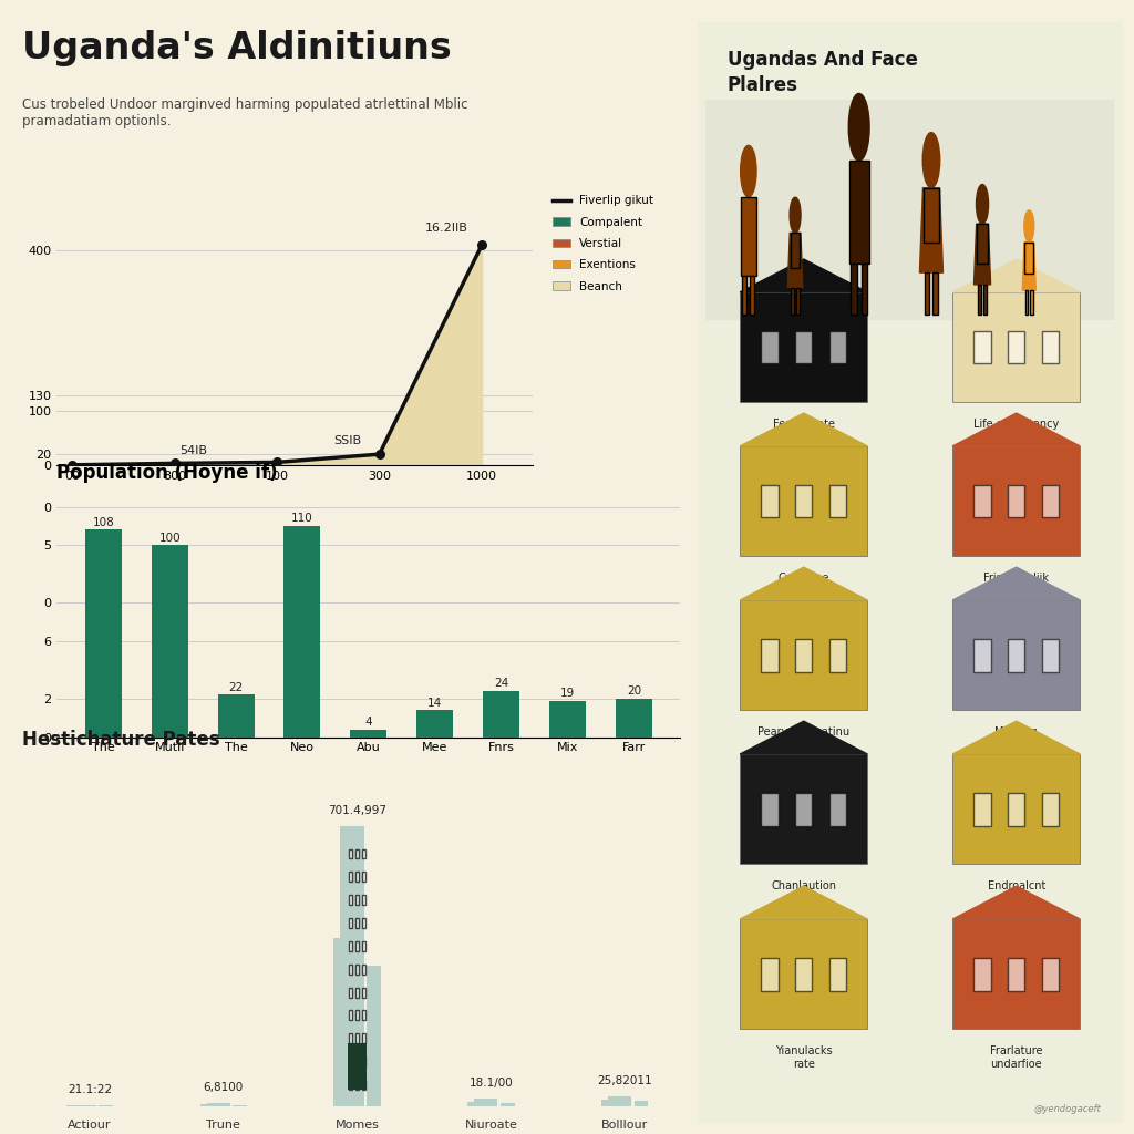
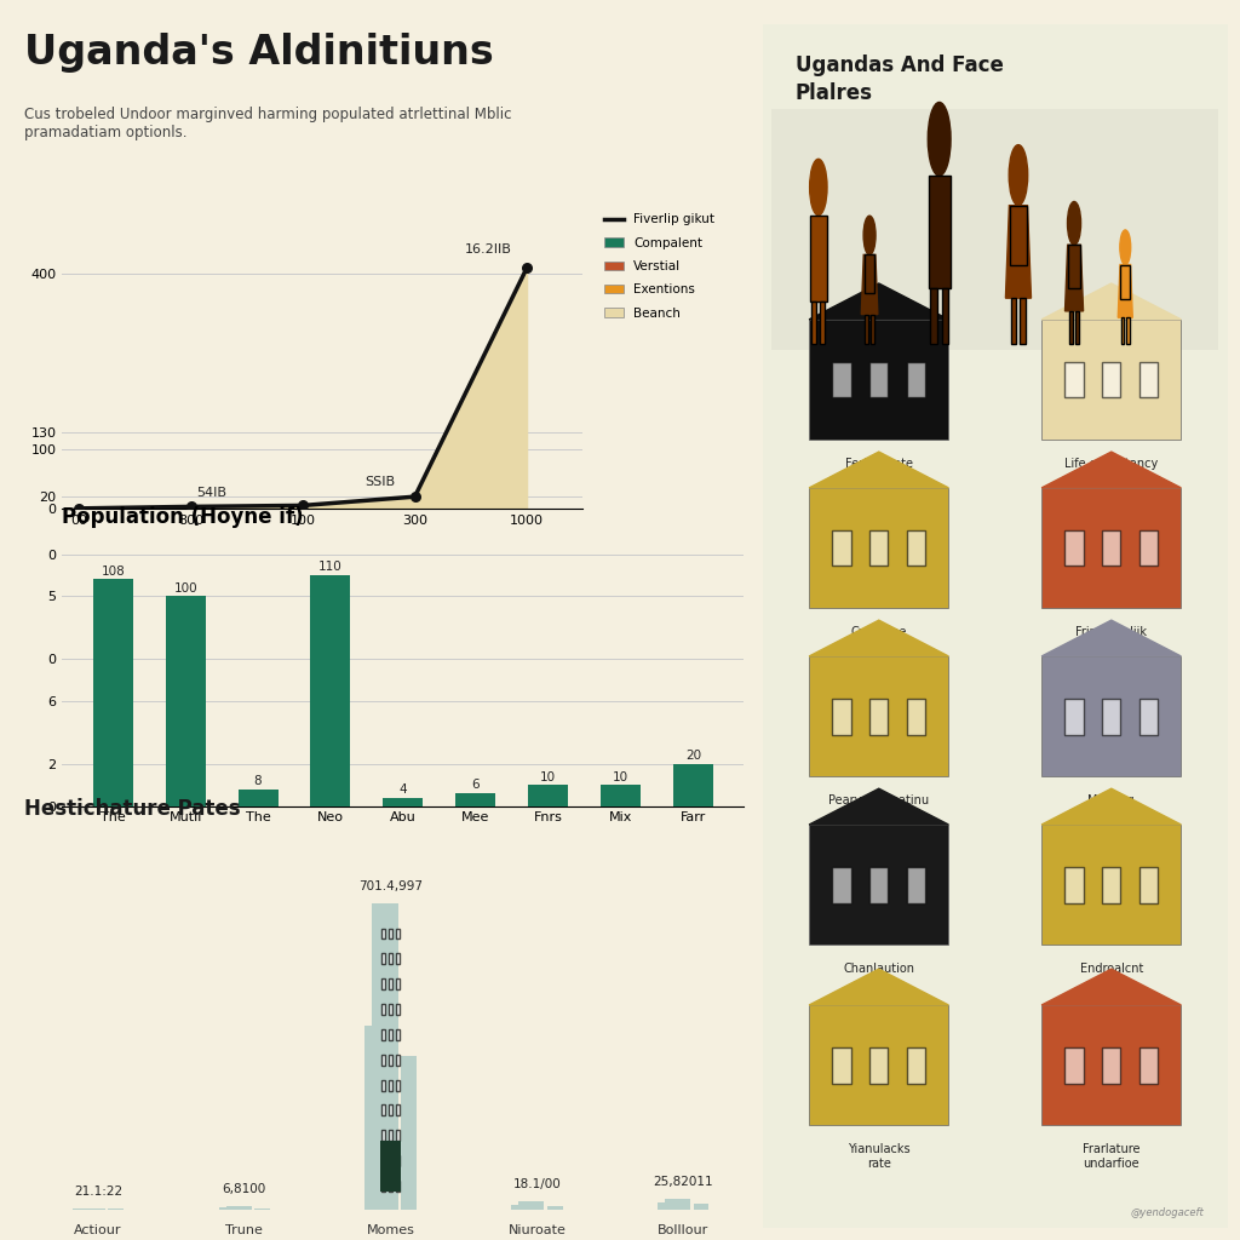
Population (Hoyne if)/The: 22 -> 8
Population (Hoyne if)/Mee: 14 -> 6
Population (Hoyne if)/Fnrs: 24 -> 10
Population (Hoyne if)/Mix: 19 -> 10
